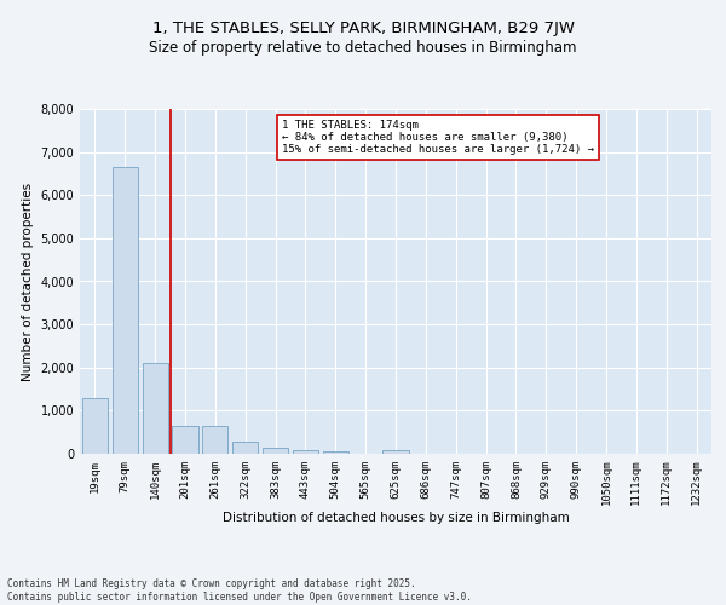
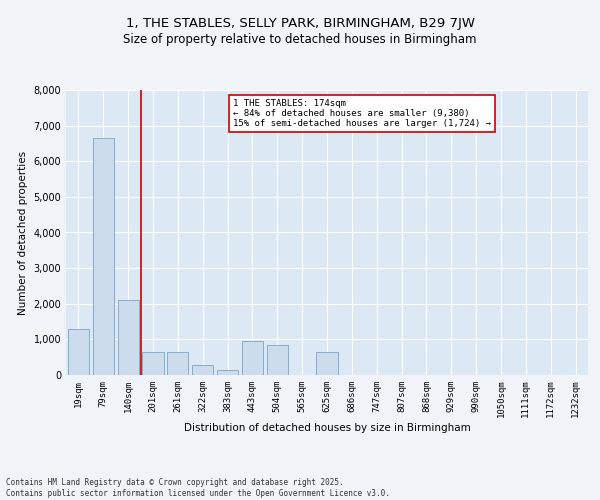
443sqm: 80 -> 950
504sqm: 60 -> 850
625sqm: 80 -> 650
